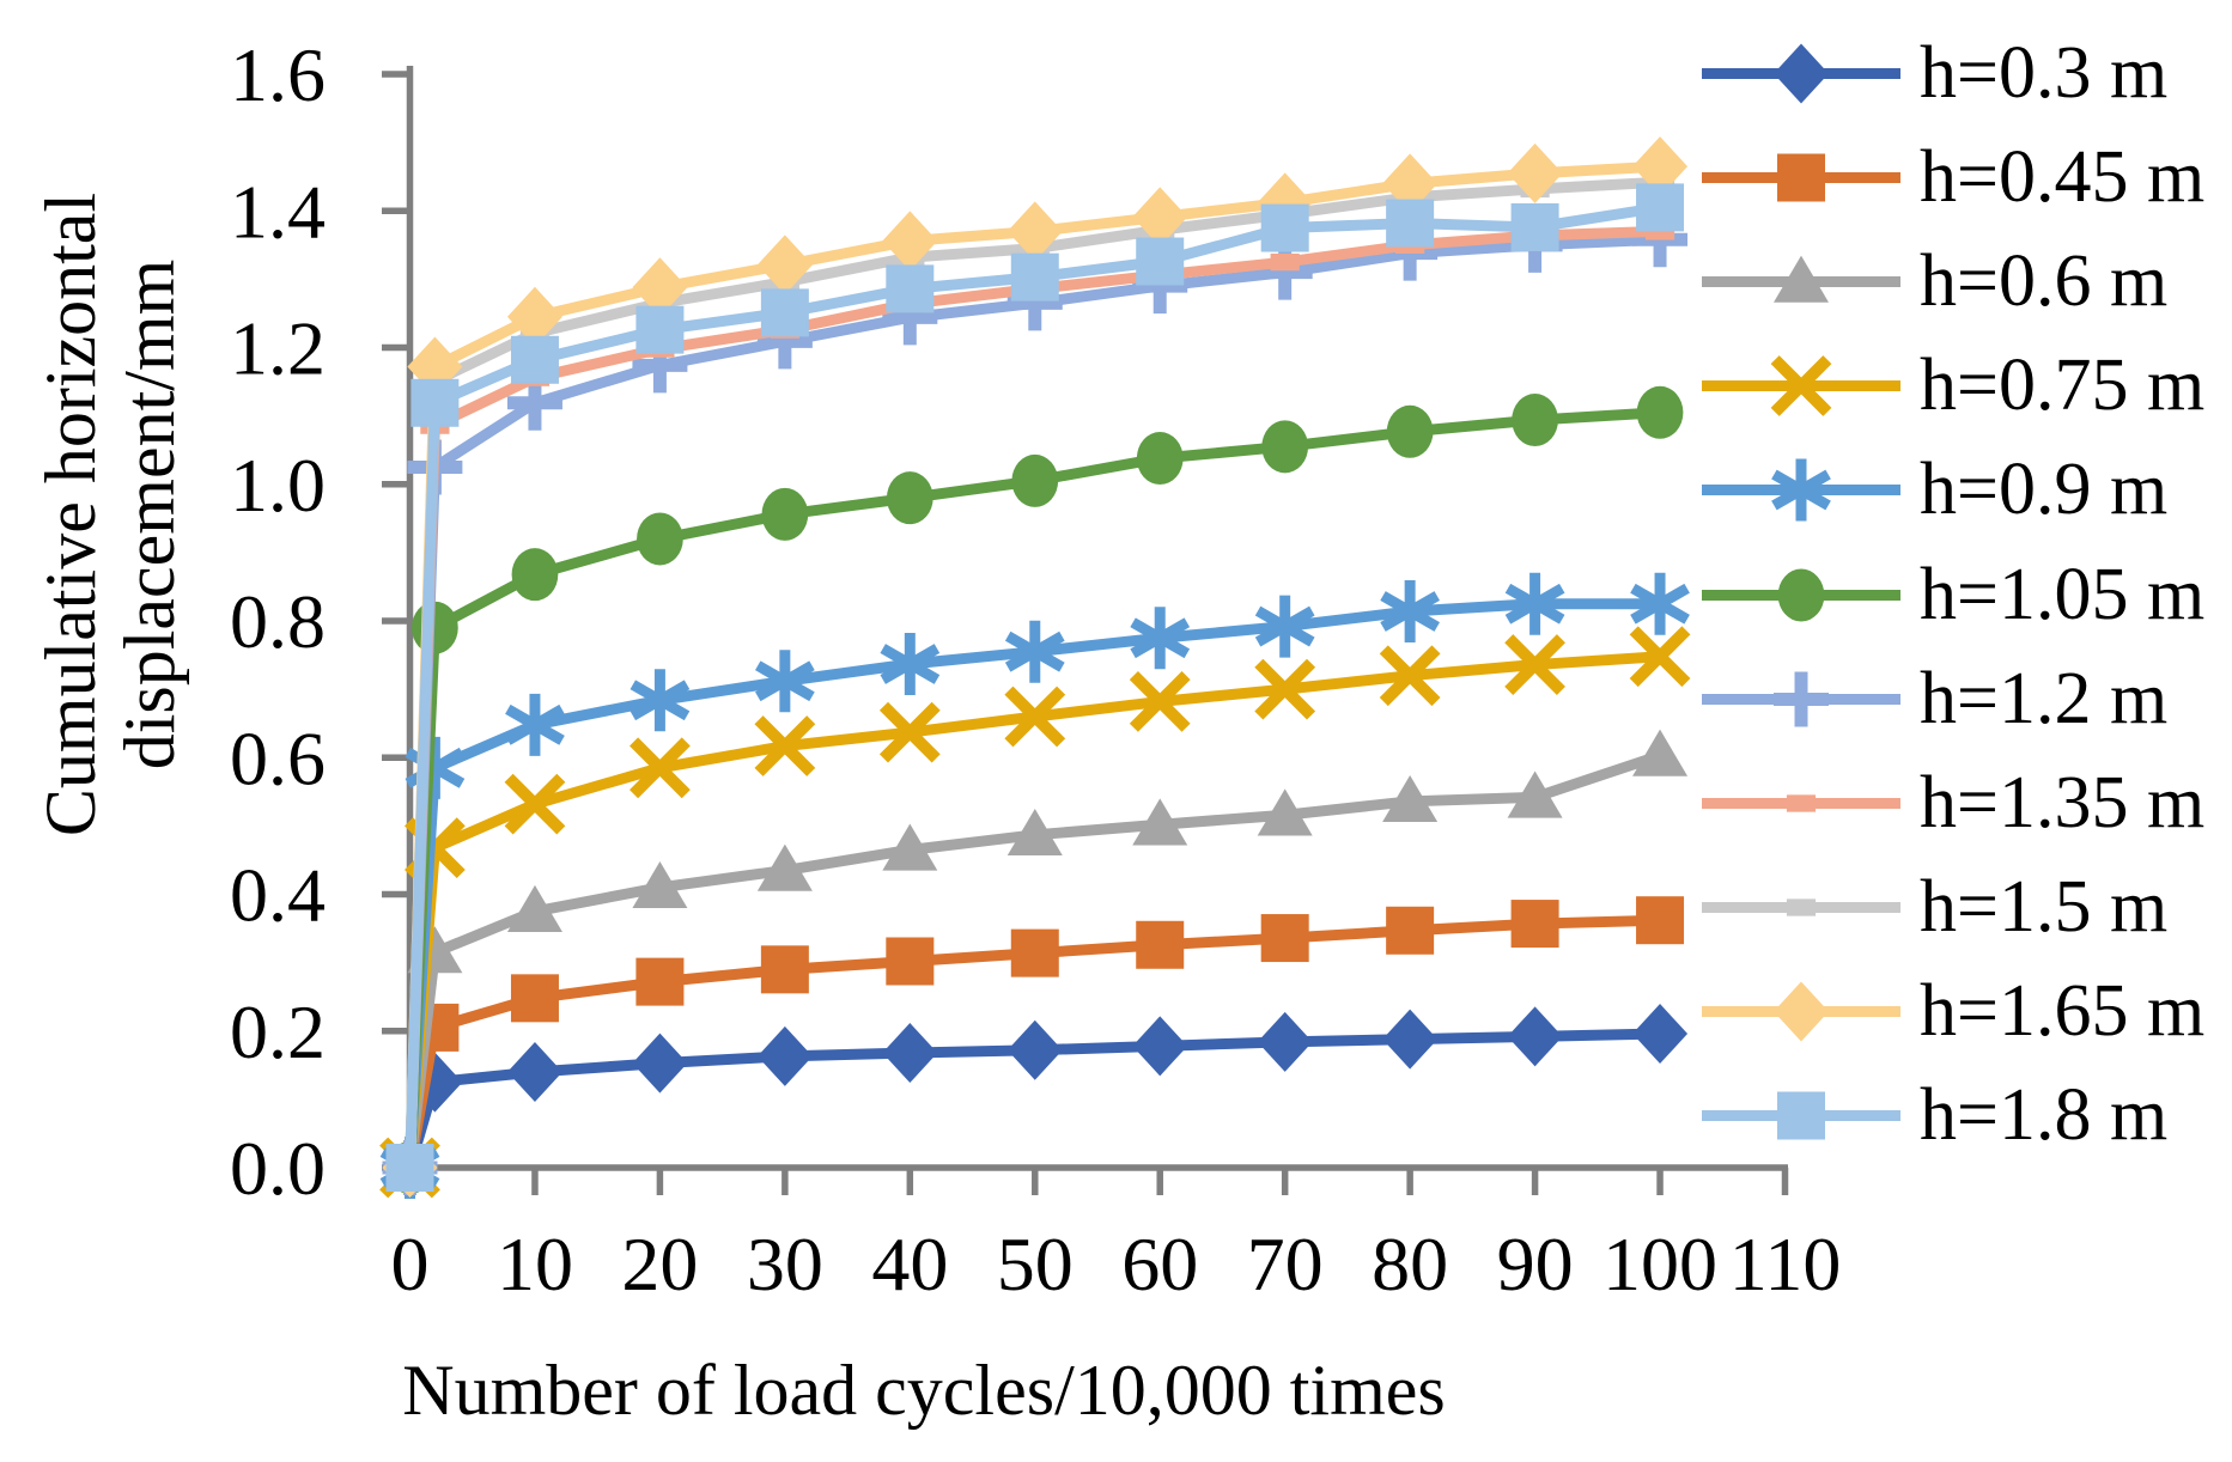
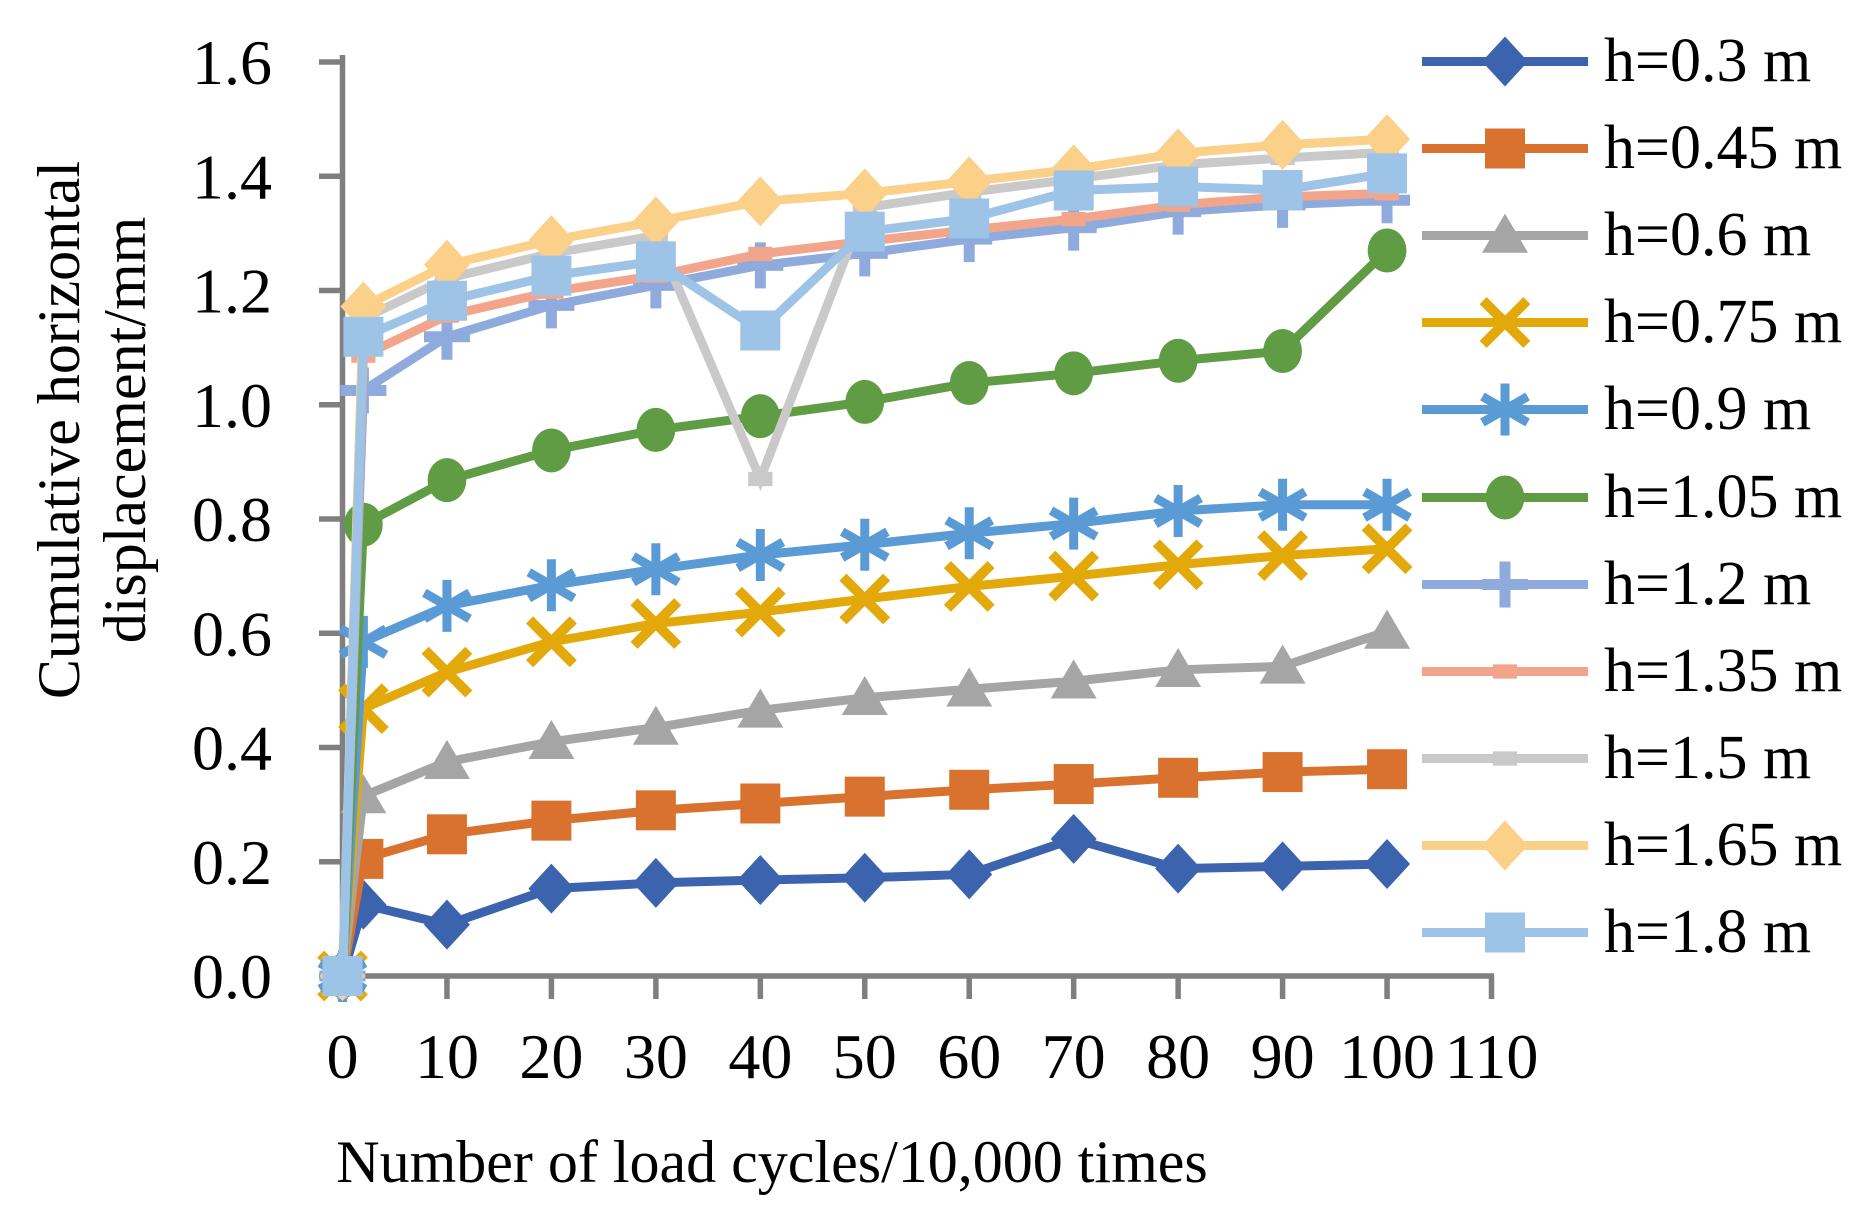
h=0.3 m/10: 0.14 -> 0.09
h=1.5 m/40: 1.33 -> 0.87
h=1.8 m/40: 1.29 -> 1.13
h=0.3 m/70: 0.18 -> 0.24
h=1.05 m/100: 1.10 -> 1.27
